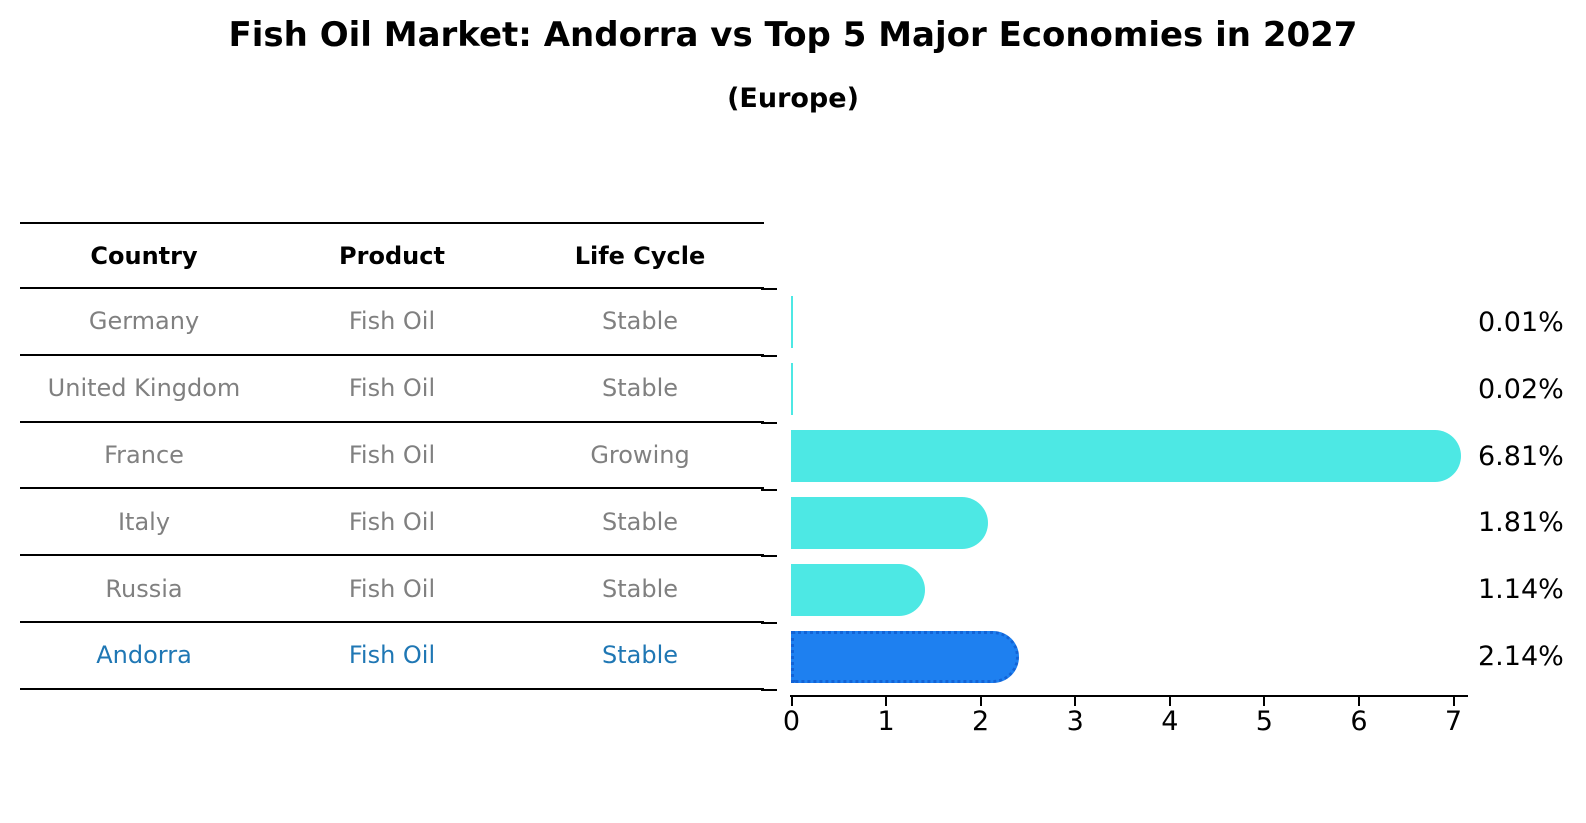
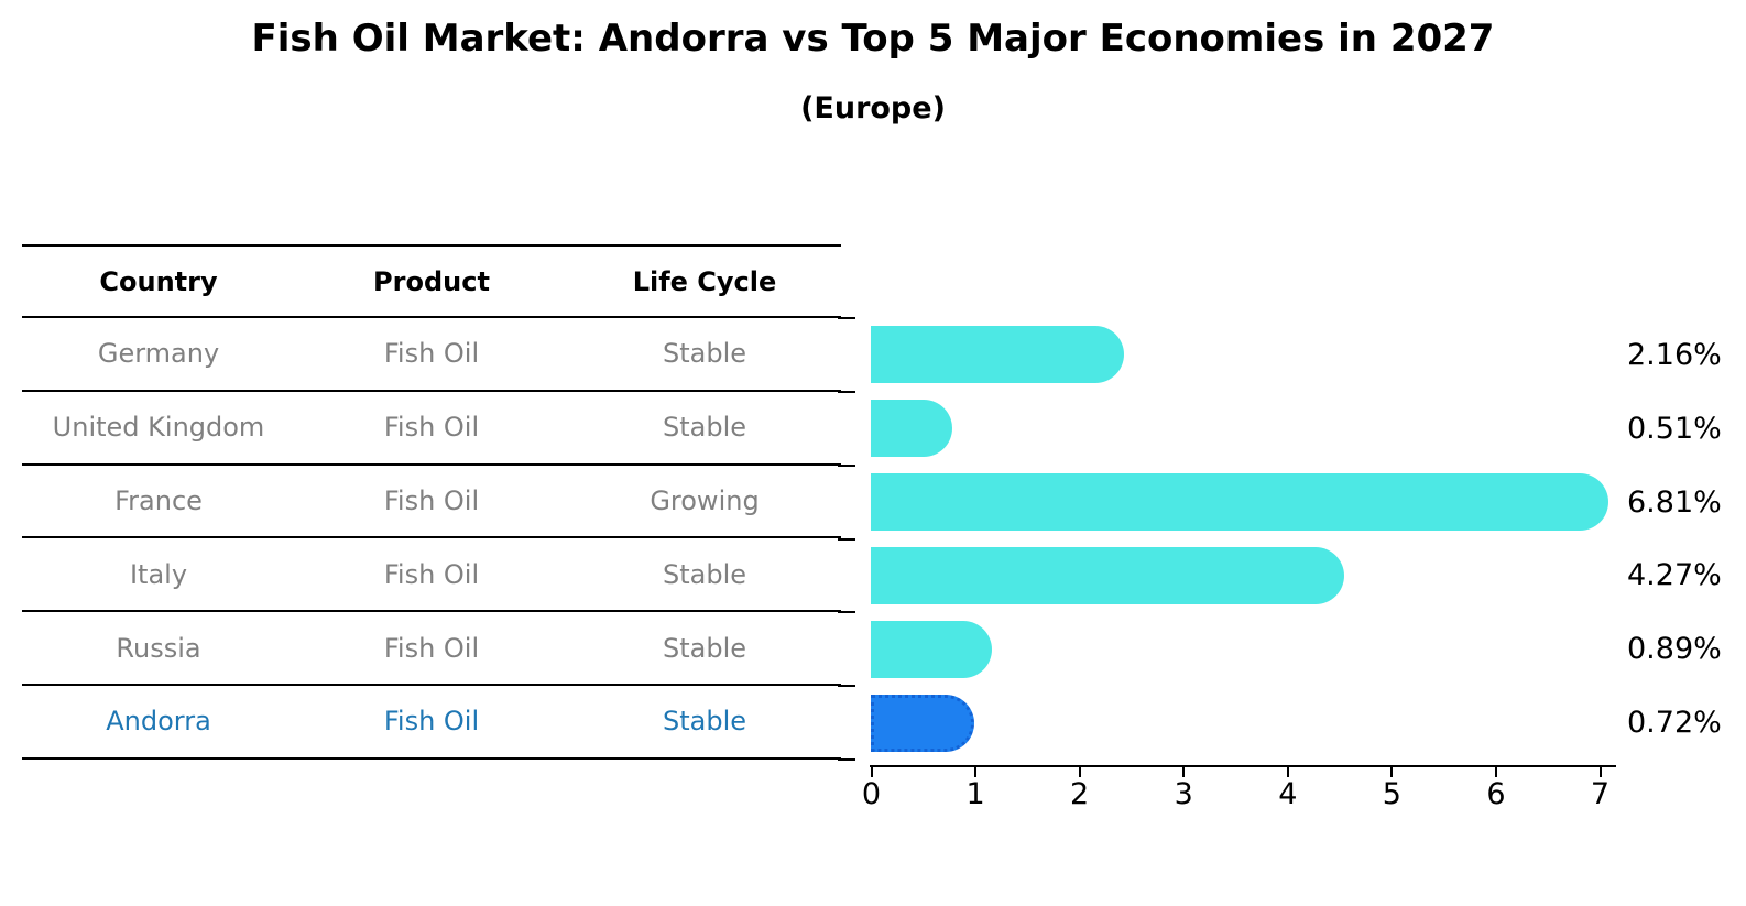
Germany: 0.01% -> 2.16%
United Kingdom: 0.02% -> 0.51%
Italy: 1.81% -> 4.27%
Russia: 1.14% -> 0.89%
Andorra: 2.14% -> 0.72%
